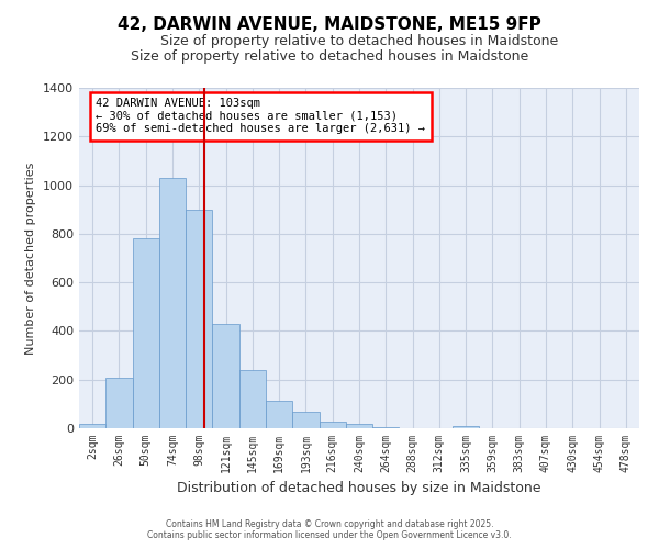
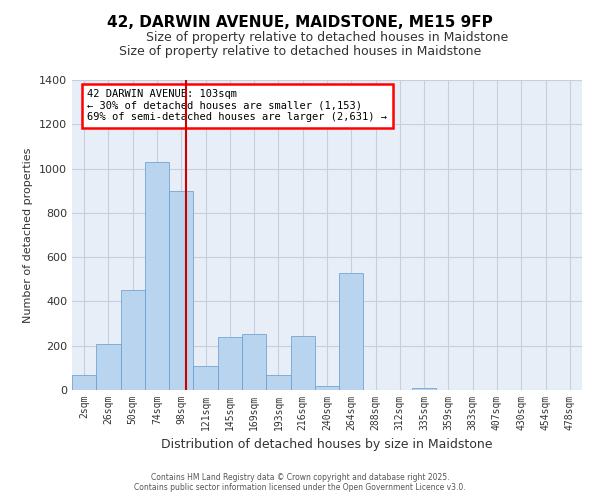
2sqm: 20 -> 70
50sqm: 780 -> 450
121sqm: 430 -> 110
169sqm: 115 -> 255
216sqm: 25 -> 245
264sqm: 3 -> 530
